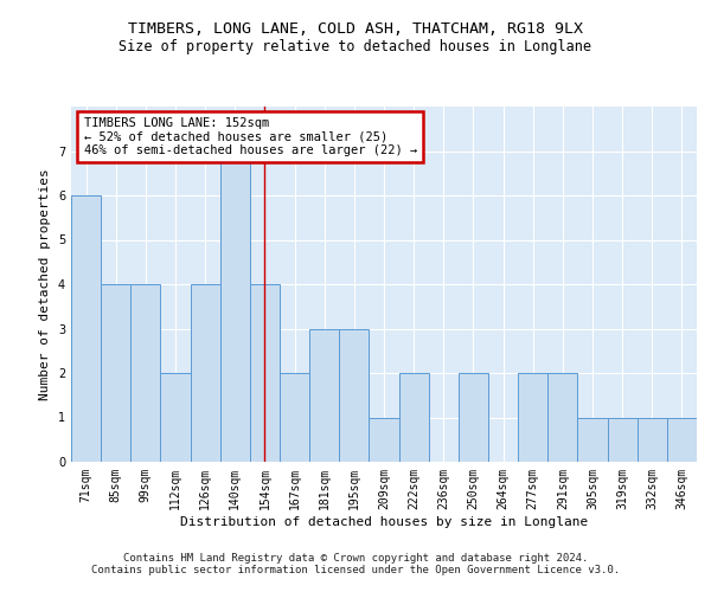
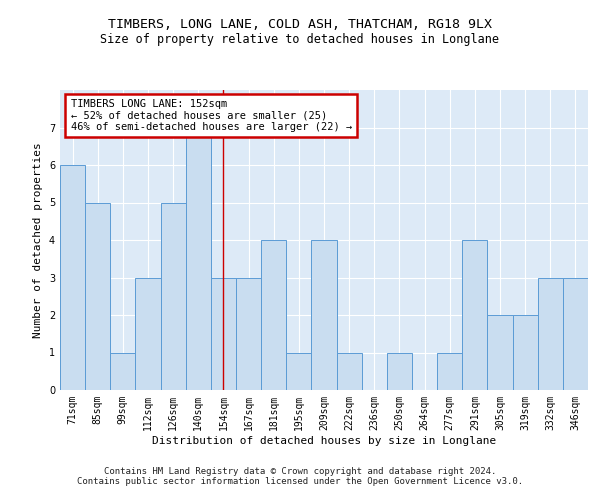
85sqm: 4 -> 5
99sqm: 4 -> 1
112sqm: 2 -> 3
126sqm: 4 -> 5
154sqm: 4 -> 3
167sqm: 2 -> 3
181sqm: 3 -> 4
195sqm: 3 -> 1
209sqm: 1 -> 4
222sqm: 2 -> 1
250sqm: 2 -> 1
277sqm: 2 -> 1
291sqm: 2 -> 4
305sqm: 1 -> 2
319sqm: 1 -> 2
332sqm: 1 -> 3
346sqm: 1 -> 3
